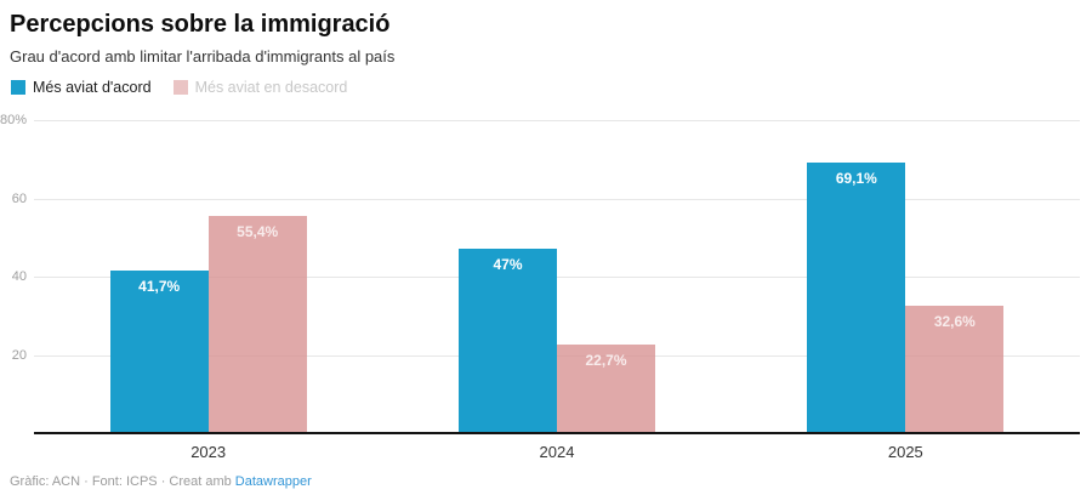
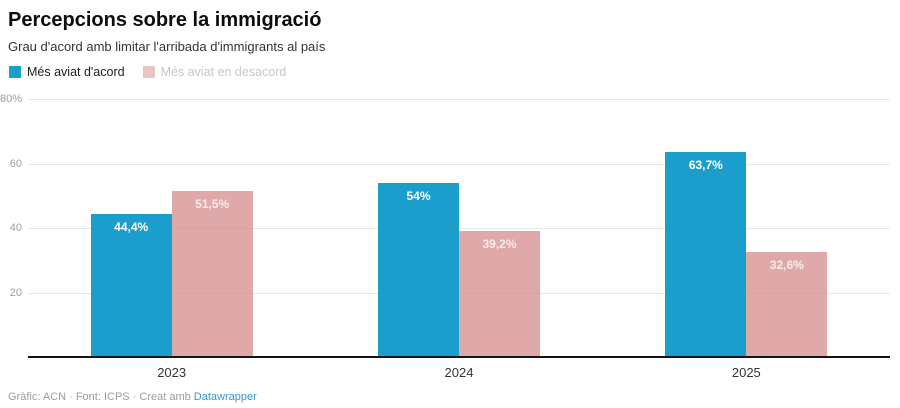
Més aviat d'acord/2023: 41,7% -> 44,4%
Més aviat en desacord/2023: 55,4% -> 51,5%
Més aviat d'acord/2024: 47% -> 54%
Més aviat en desacord/2024: 22,7% -> 39,2%
Més aviat d'acord/2025: 69,1% -> 63,7%
